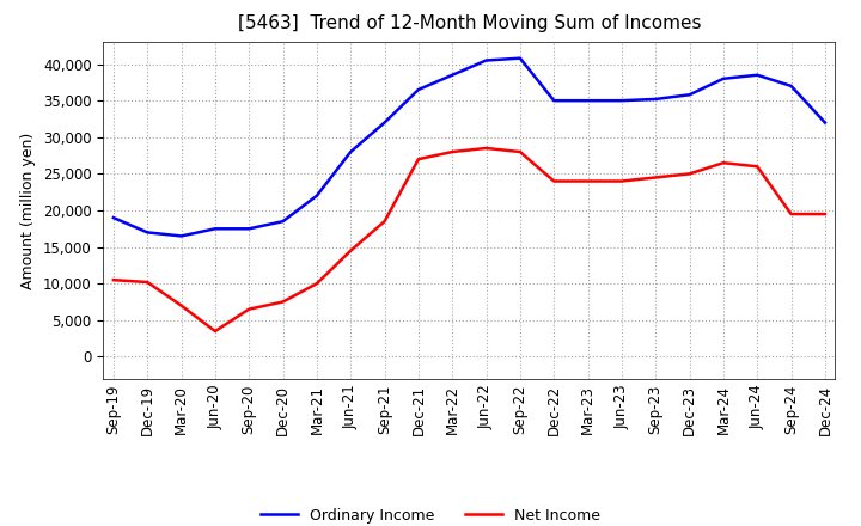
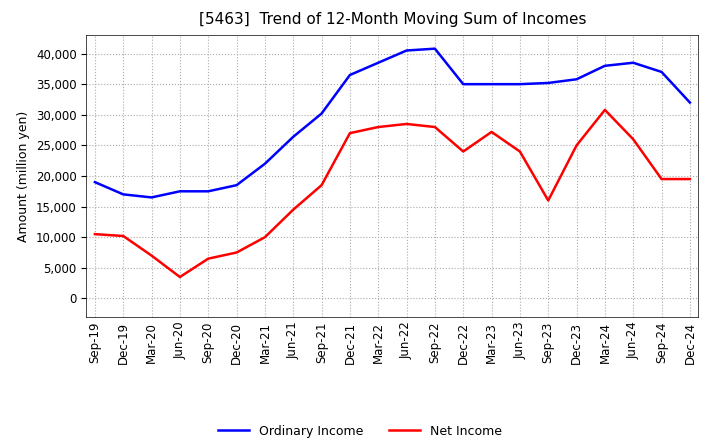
Ordinary Income/Jun-21: 28,000 -> 26,400
Ordinary Income/Sep-21: 32,000 -> 30,200
Net Income/Mar-23: 24,000 -> 27,200
Net Income/Sep-23: 24,500 -> 16,000
Net Income/Mar-24: 26,500 -> 30,800
